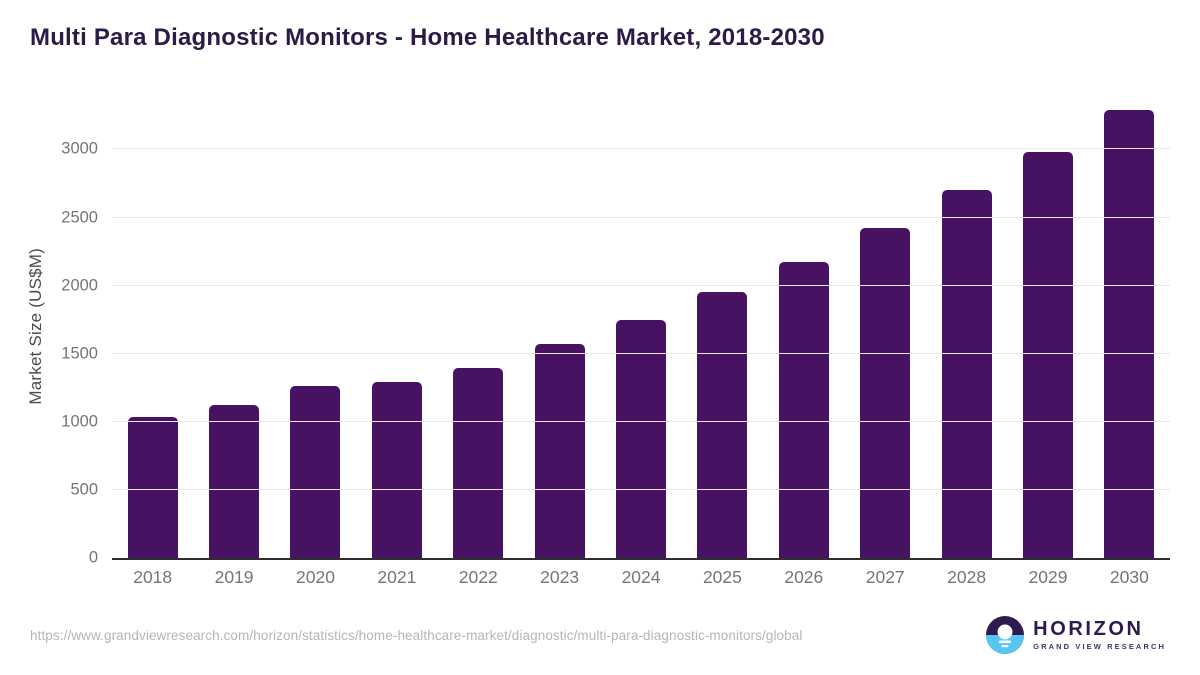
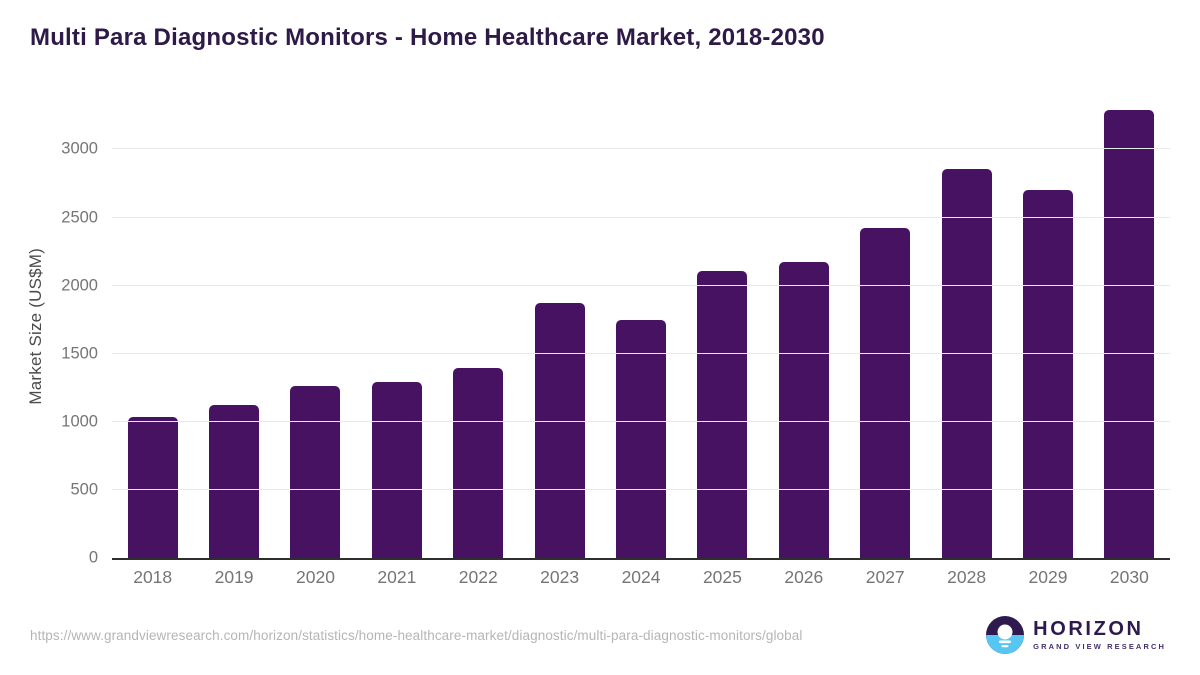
2023: 1570 -> 1870
2025: 1960 -> 2110
2028: 2700 -> 2860
2029: 2980 -> 2700
